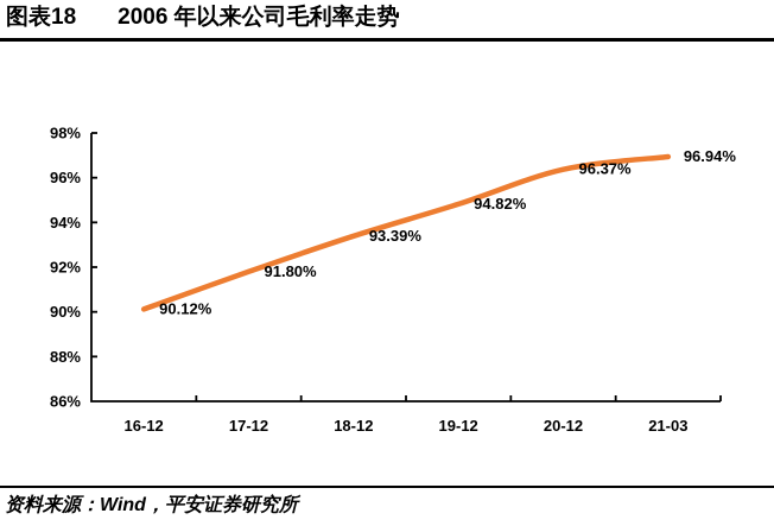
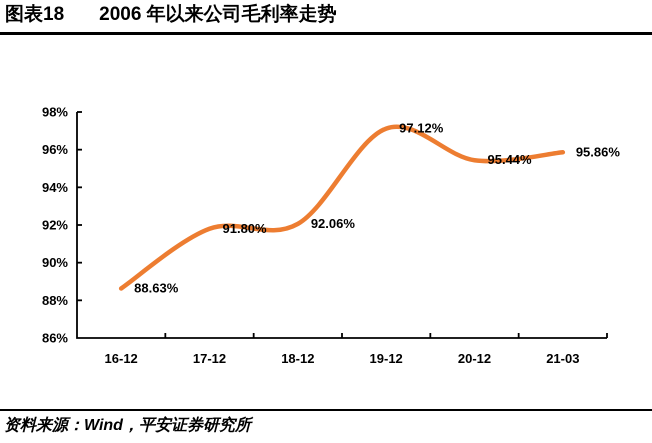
16-12: 90.12% -> 88.63%
18-12: 93.39% -> 92.06%
19-12: 94.82% -> 97.12%
20-12: 96.37% -> 95.44%
21-03: 96.94% -> 95.86%
